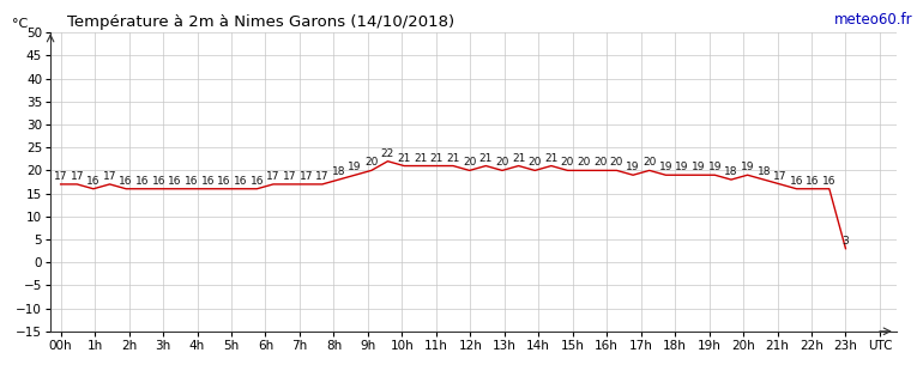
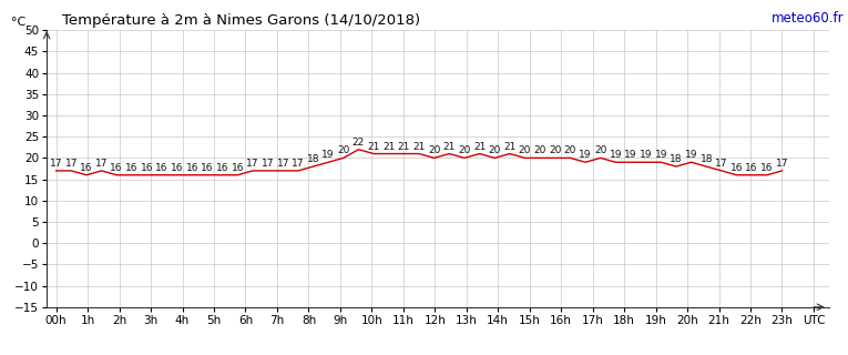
23h: 3 -> 17
